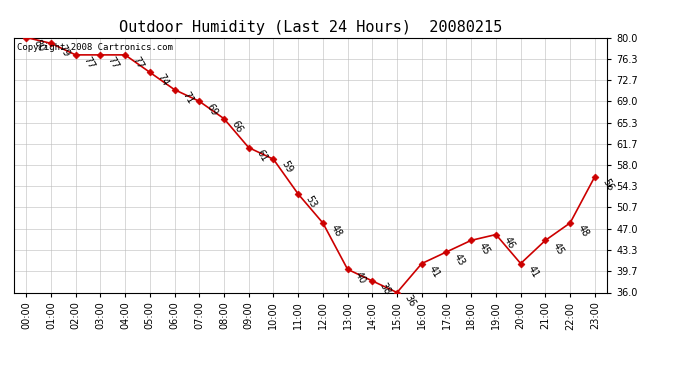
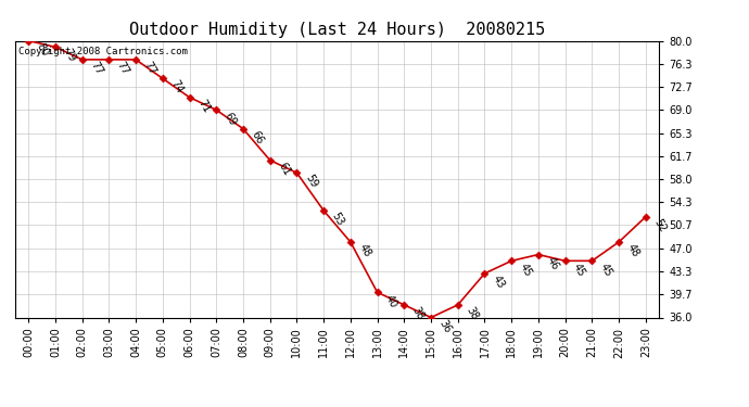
16:00: 41 -> 38
20:00: 41 -> 45
23:00: 56 -> 52
